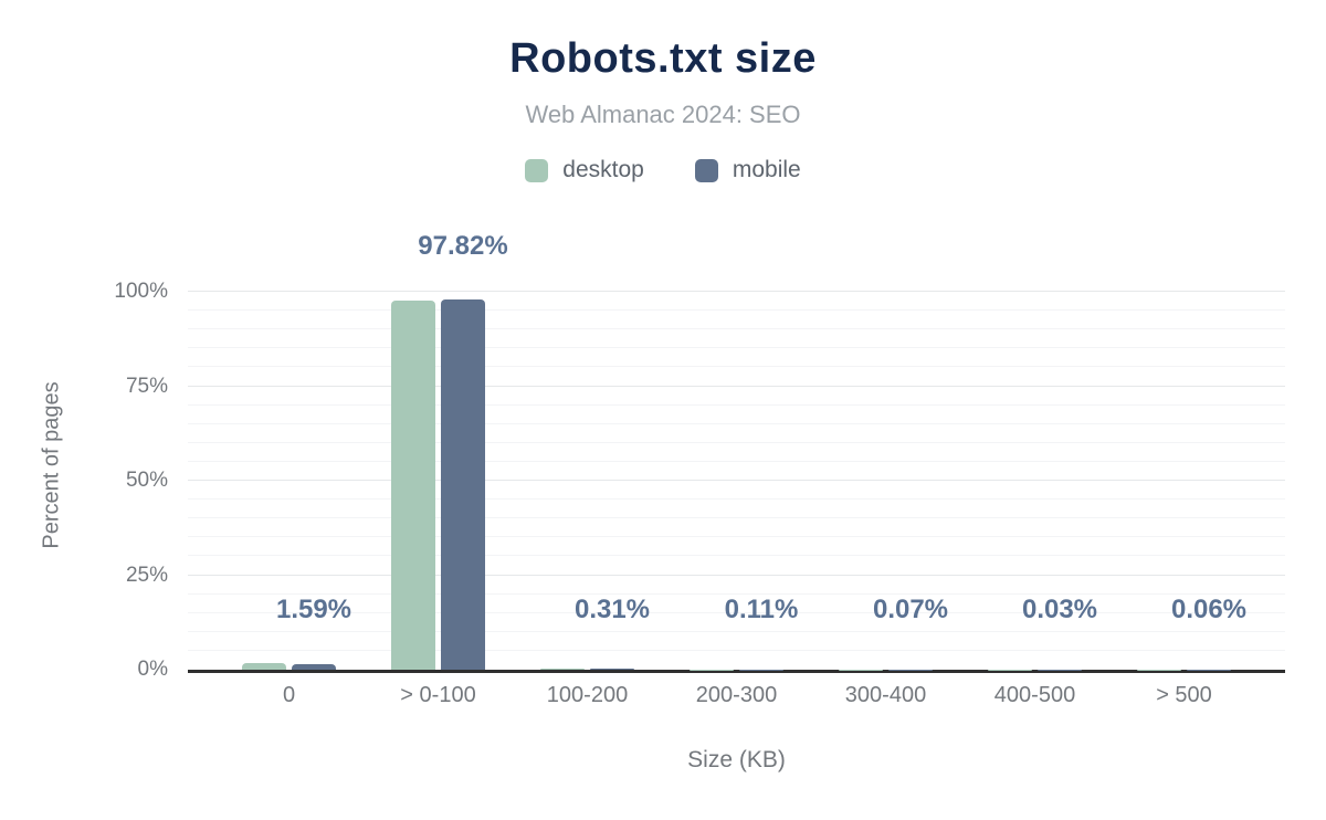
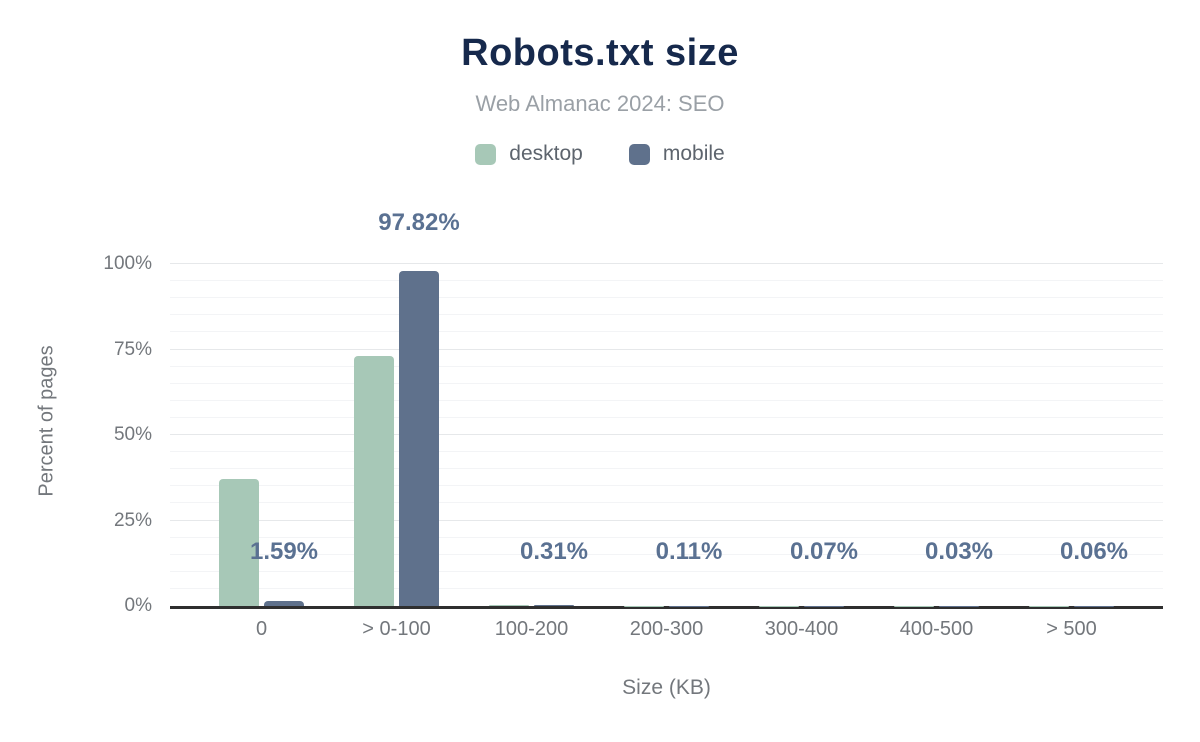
desktop/0: 2% -> 37%
desktop/> 0-100: 98% -> 73%
